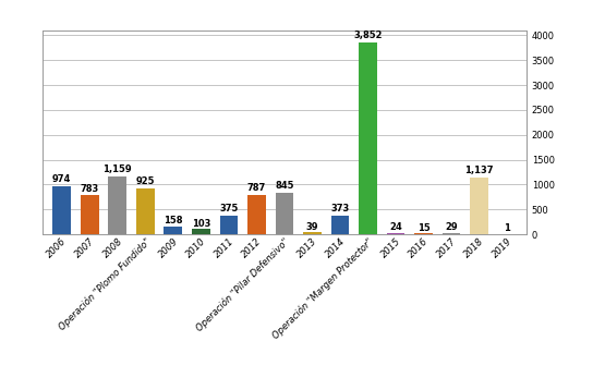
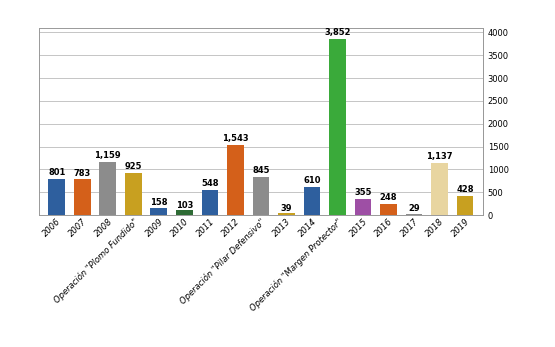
2006: 974 -> 801
2011: 375 -> 548
2012: 787 -> 1,543
2014: 373 -> 610
2015: 24 -> 355
2016: 15 -> 248
2019: 1 -> 428
